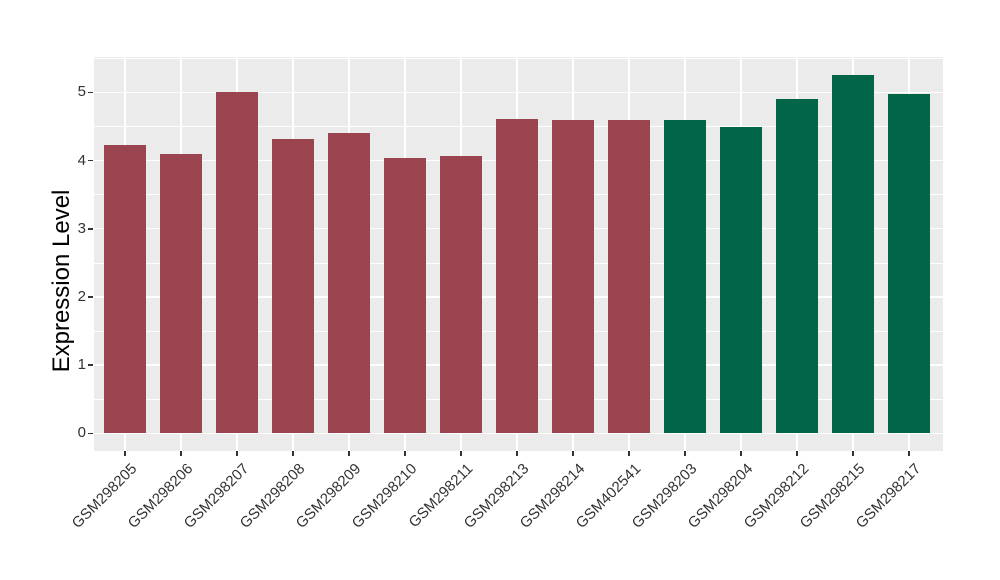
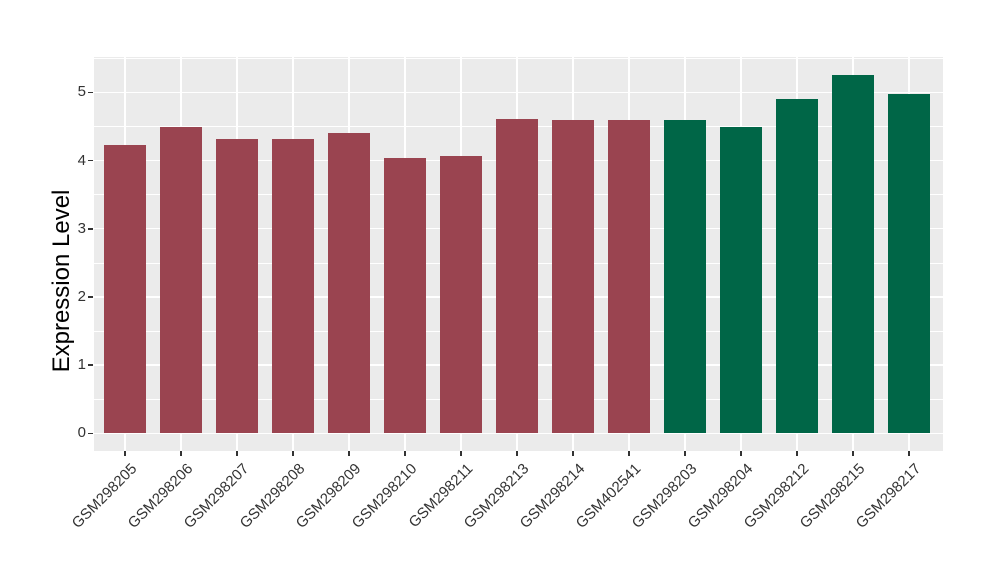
GSM298206: 4.1 -> 4.5
GSM298207: 5.0 -> 4.3
